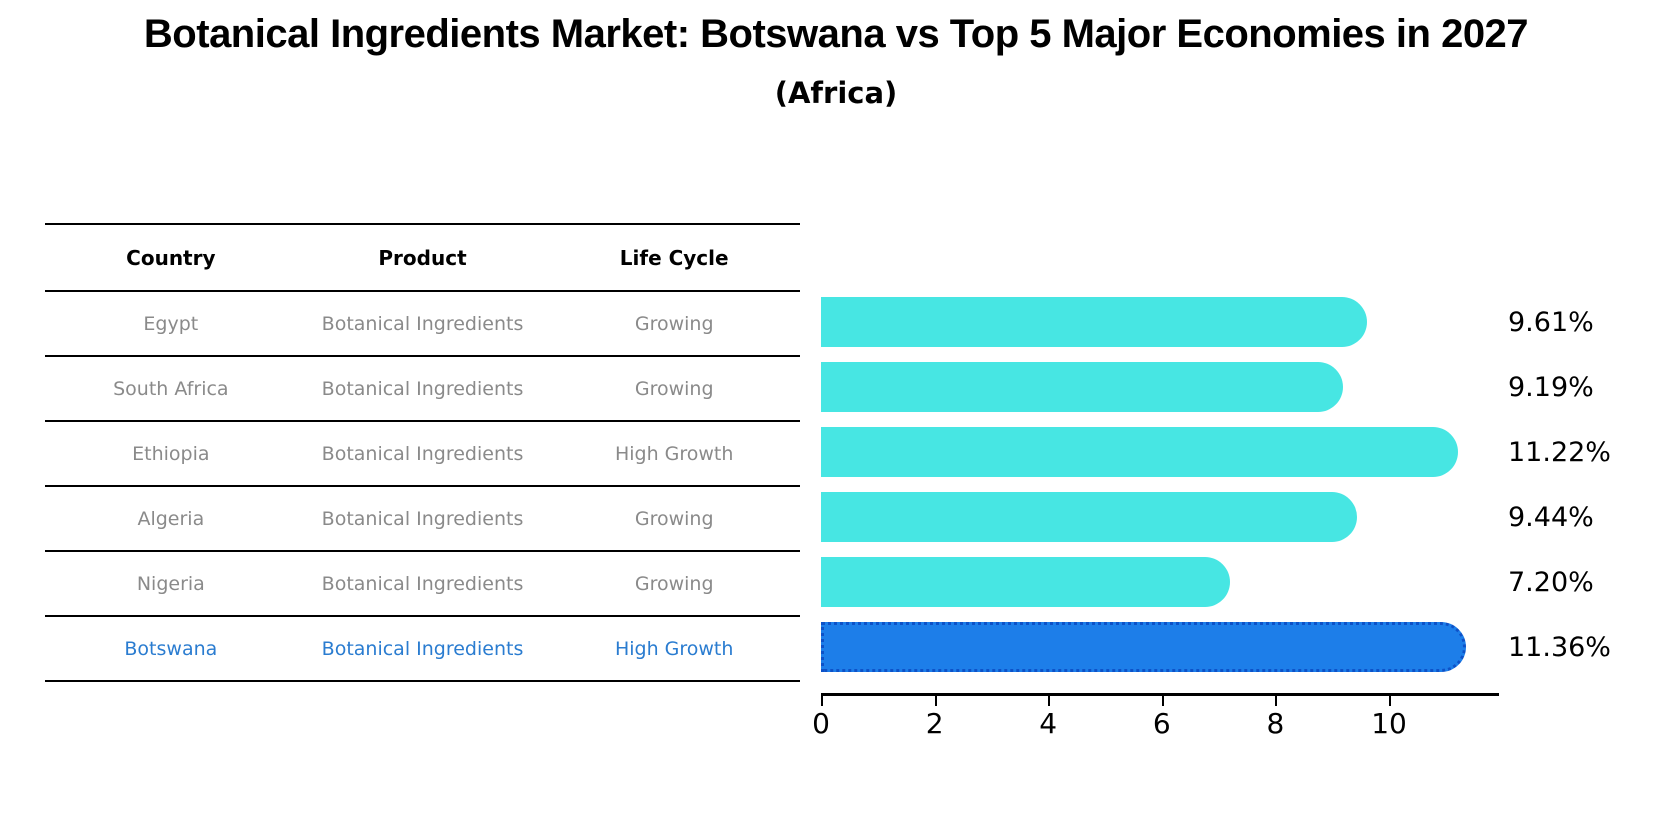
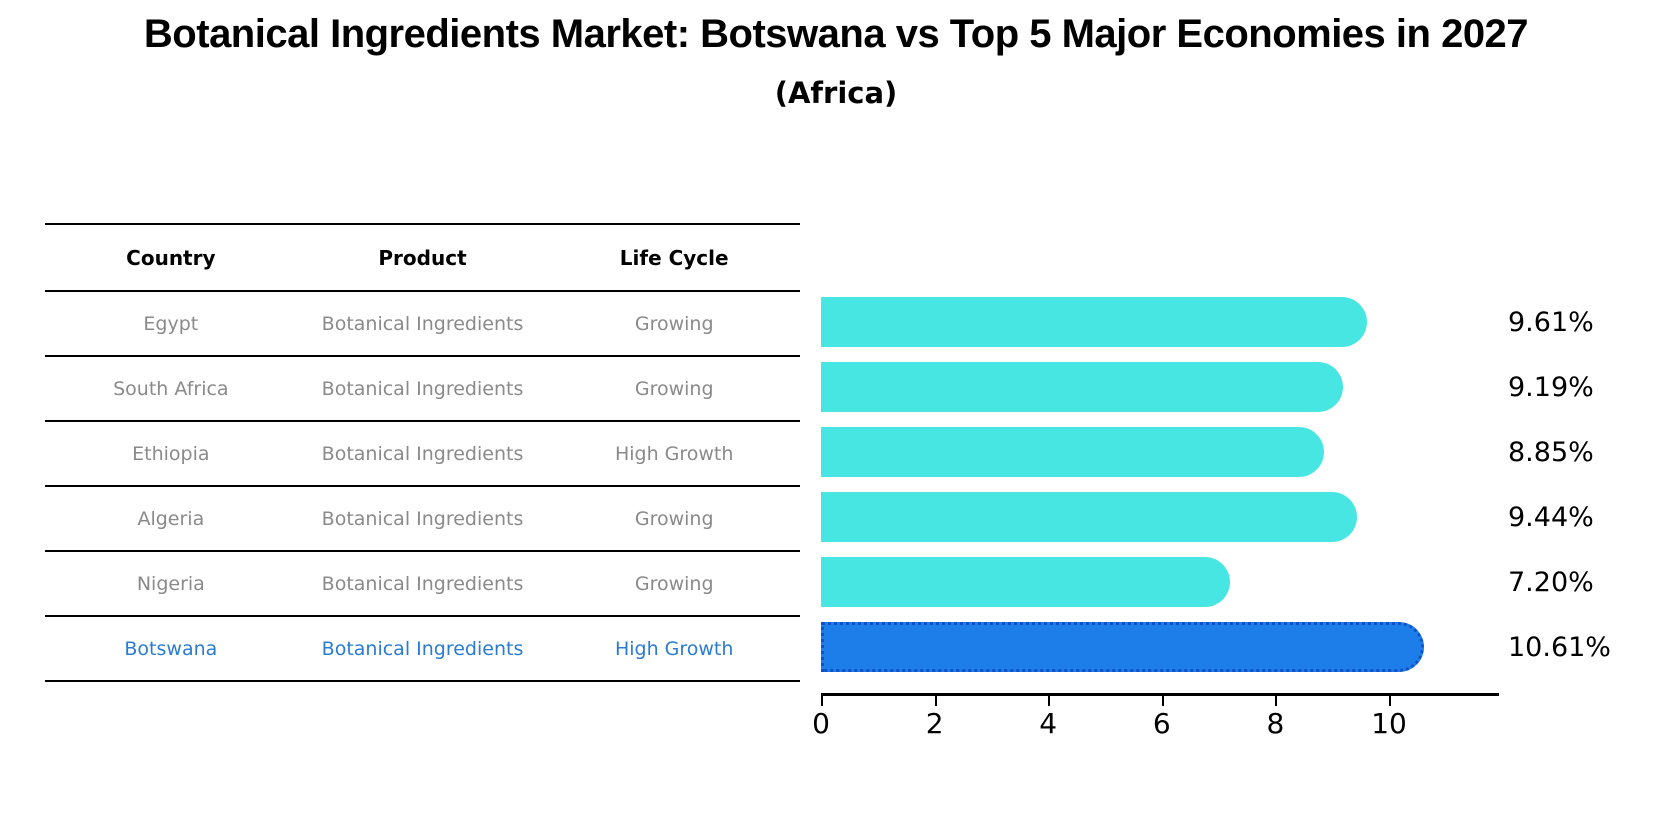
Ethiopia: 11.22% -> 8.85%
Botswana: 11.36% -> 10.61%
